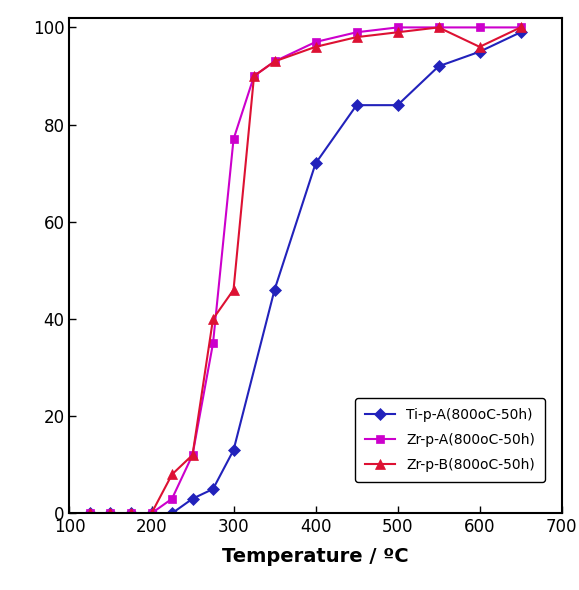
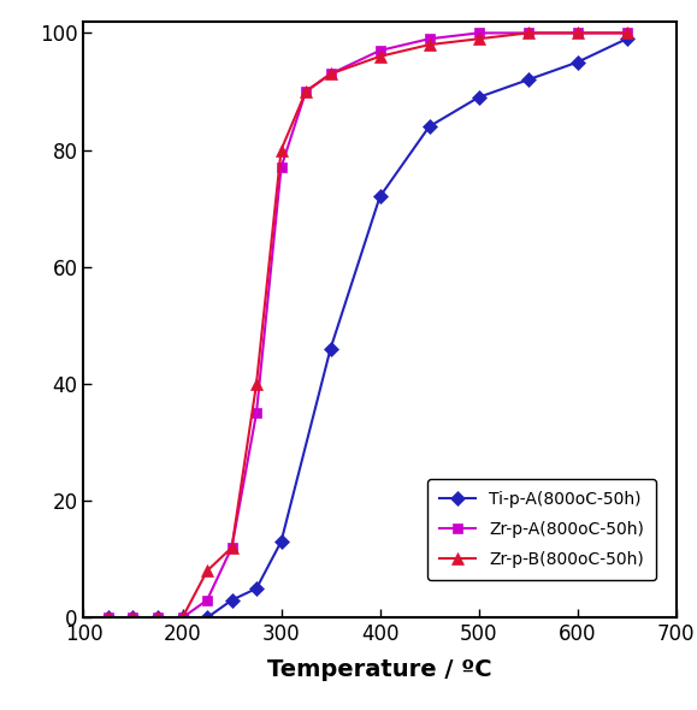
Zr-p-B(800oC-50h)/300: 46 -> 80
Ti-p-A(800oC-50h)/500: 84 -> 89
Zr-p-B(800oC-50h)/600: 96 -> 100
